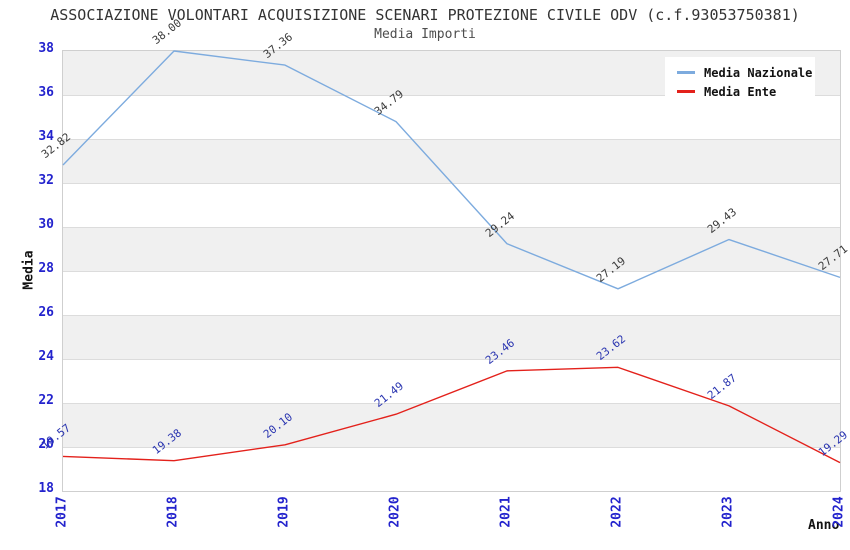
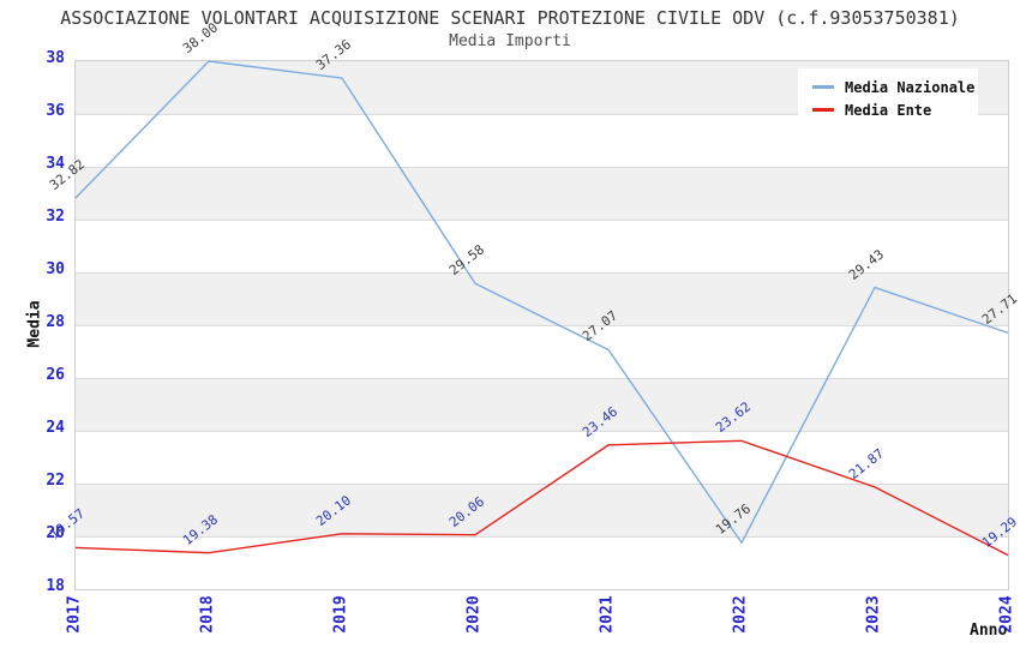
Media Nazionale/2020: 34.79 -> 29.58
Media Ente/2020: 21.49 -> 20.06
Media Nazionale/2021: 29.24 -> 27.07
Media Nazionale/2022: 27.19 -> 19.76
